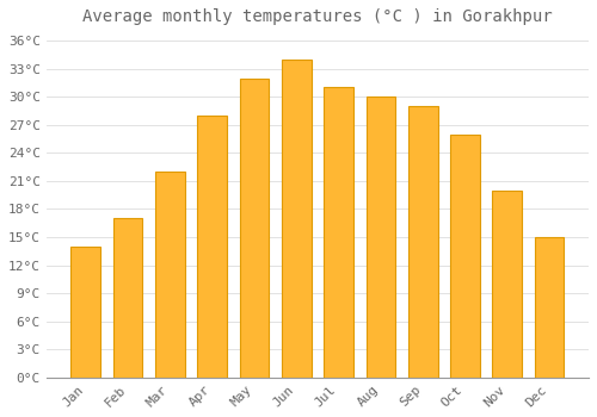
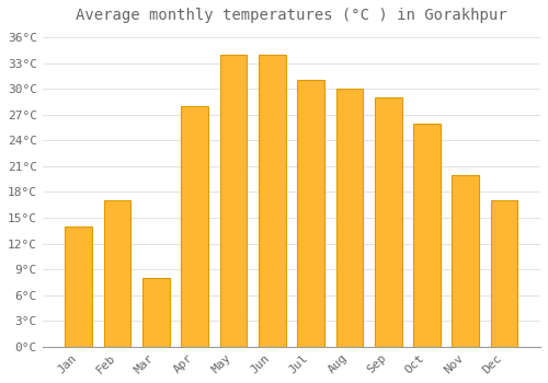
Mar: 22°C -> 8°C
May: 32°C -> 34°C
Dec: 15°C -> 17°C
